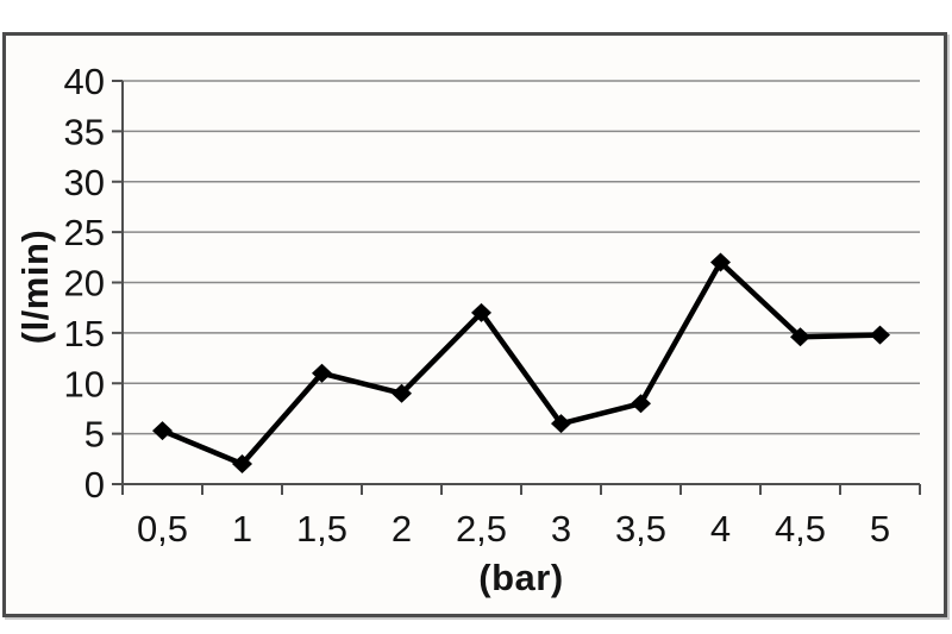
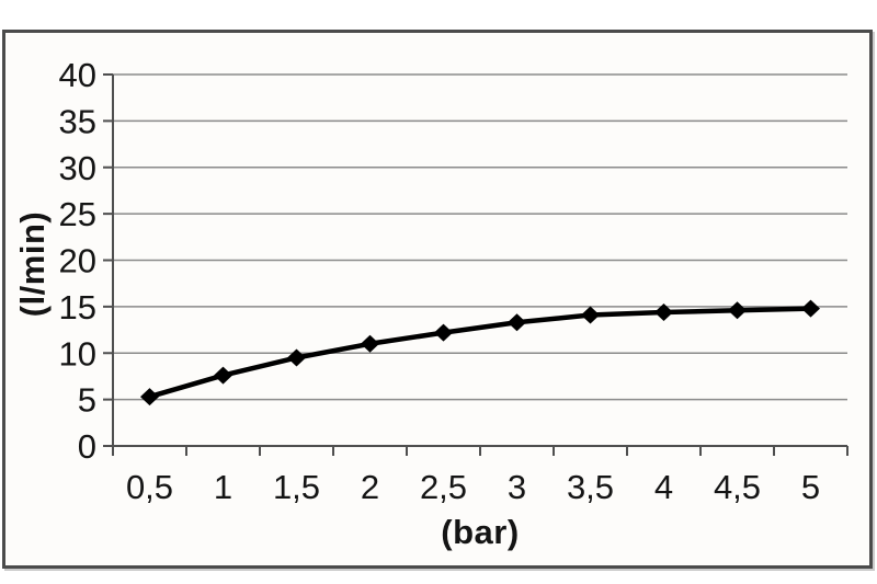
1: 2 -> 8
1,5: 11 -> 10
2: 9 -> 11
2,5: 17 -> 12
3: 6 -> 13
3,5: 8 -> 14
4: 22 -> 14
